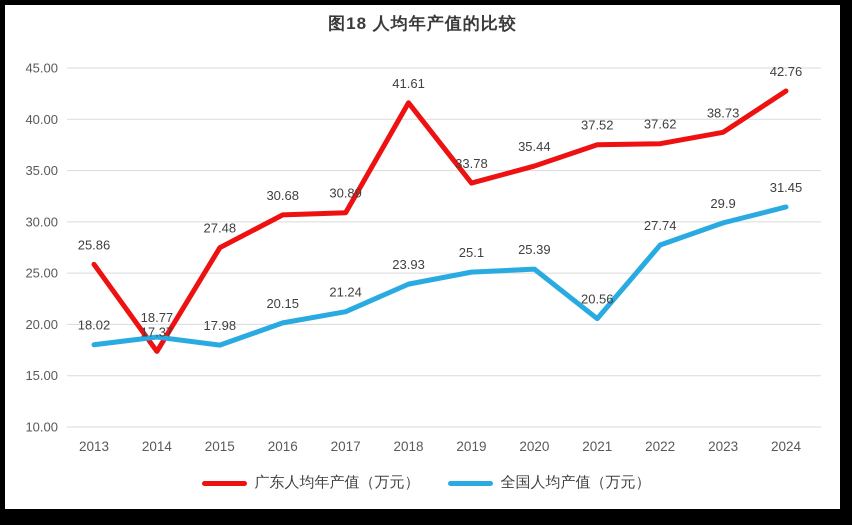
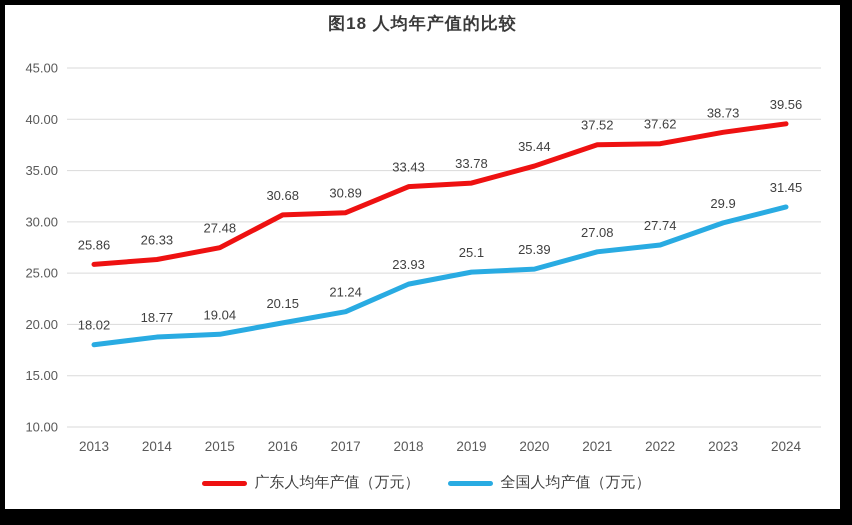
广东人均年产值（万元）/2014: 17.37 -> 26.33
全国人均产值（万元）/2015: 17.98 -> 19.04
广东人均年产值（万元）/2018: 41.61 -> 33.43
全国人均产值（万元）/2021: 20.56 -> 27.08
广东人均年产值（万元）/2024: 42.76 -> 39.56
